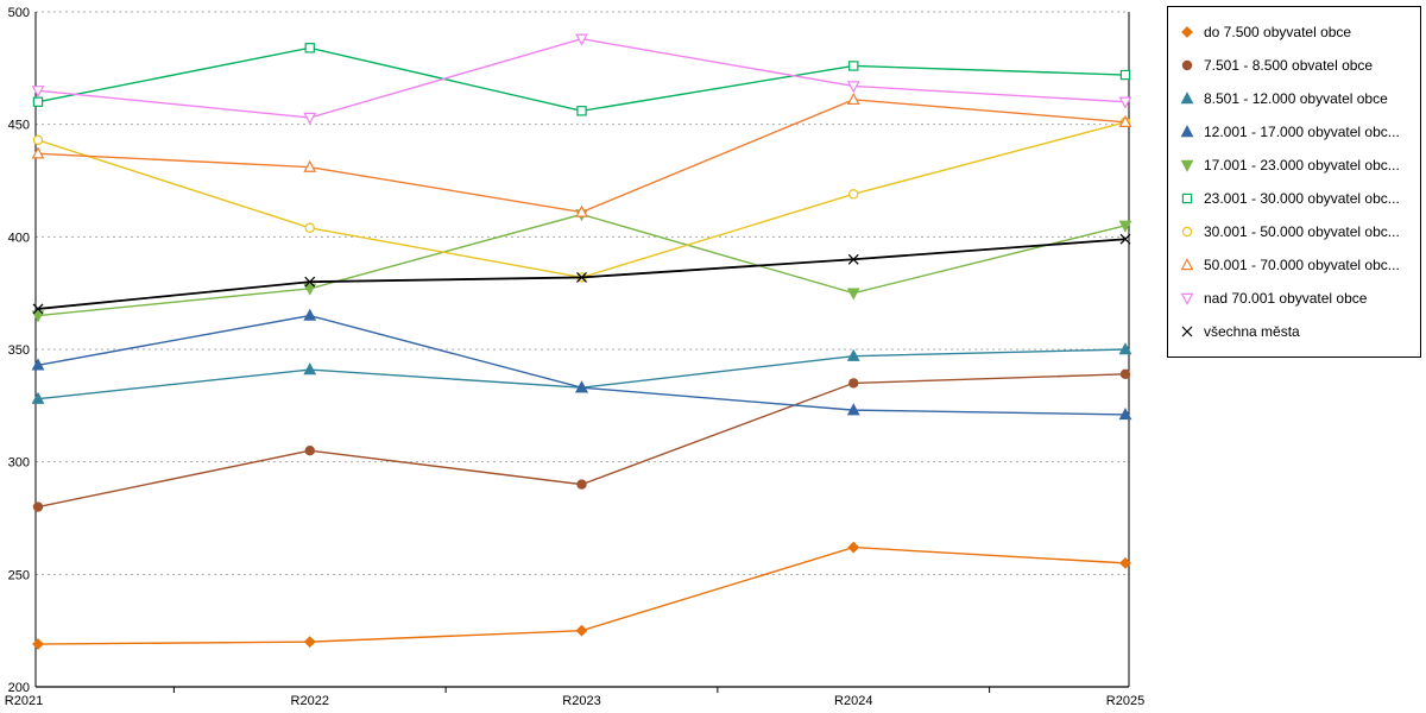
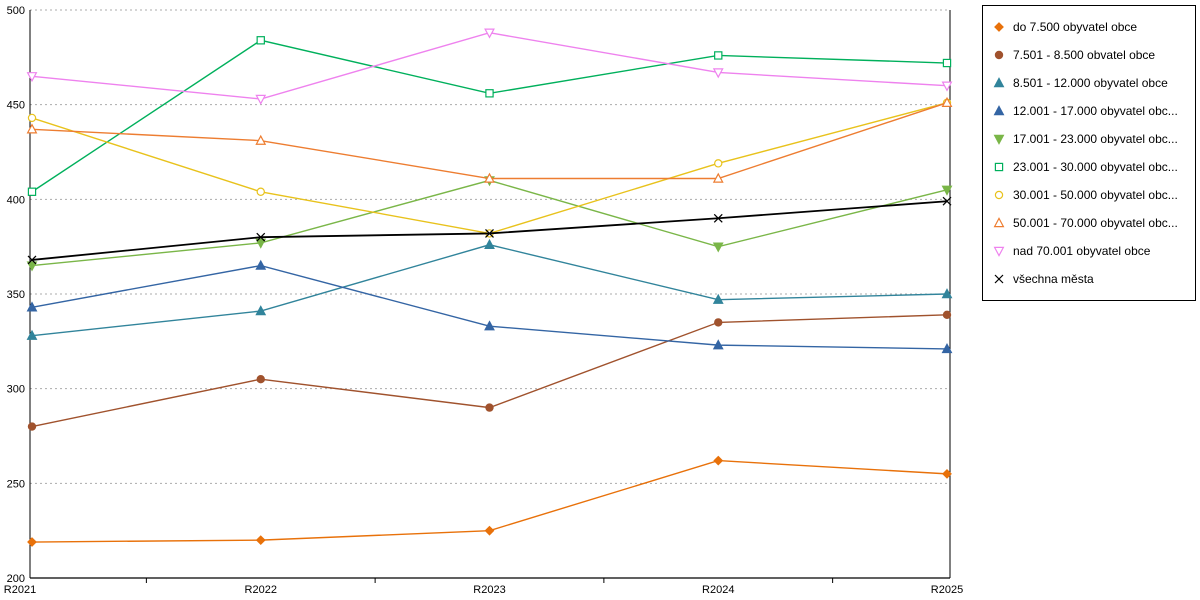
23.001 - 30.000 obyvatel obc.../R2021: 460 -> 404
8.501 - 12.000 obyvatel obce/R2023: 333 -> 376
50.001 - 70.000 obyvatel obc.../R2024: 461 -> 411
